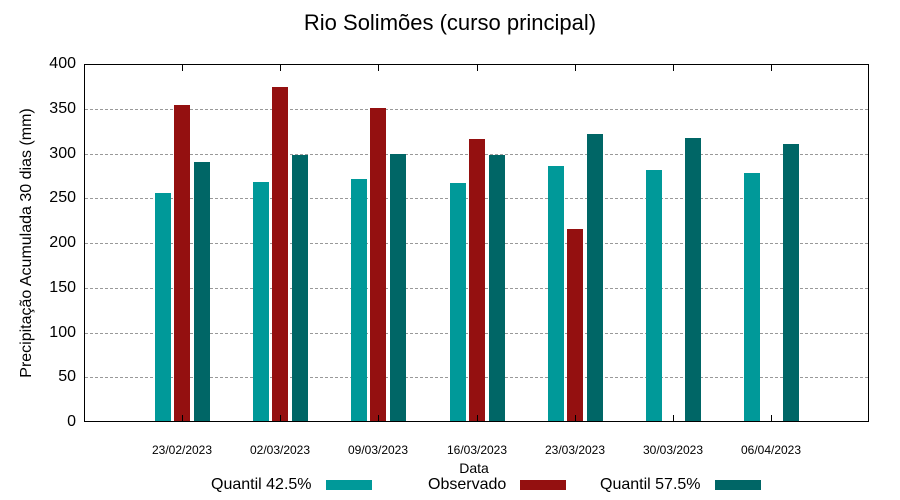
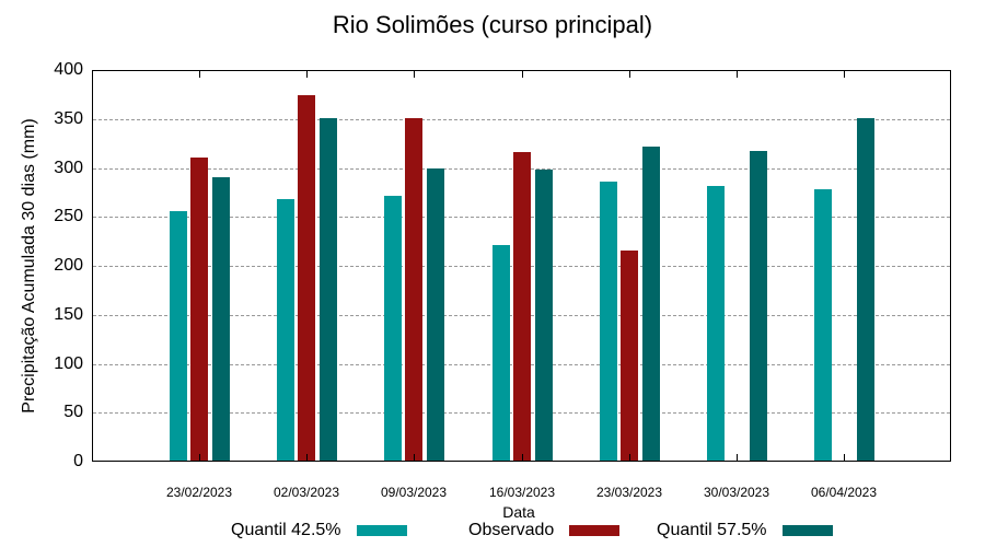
Observado/23/02/2023: 350 -> 310
Quantil 57.5%/02/03/2023: 300 -> 350
Quantil 42.5%/16/03/2023: 270 -> 220
Quantil 57.5%/06/04/2023: 310 -> 350
